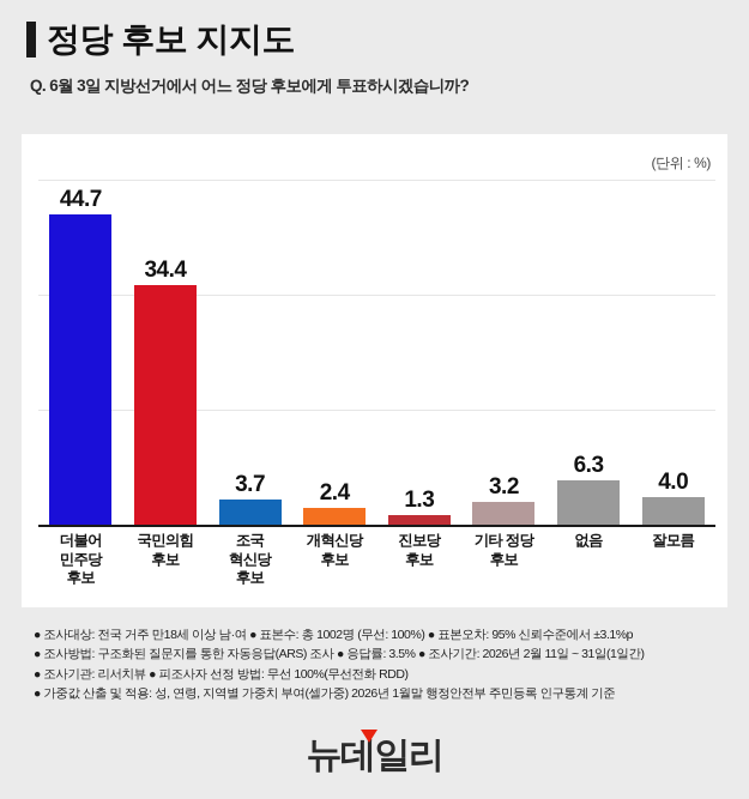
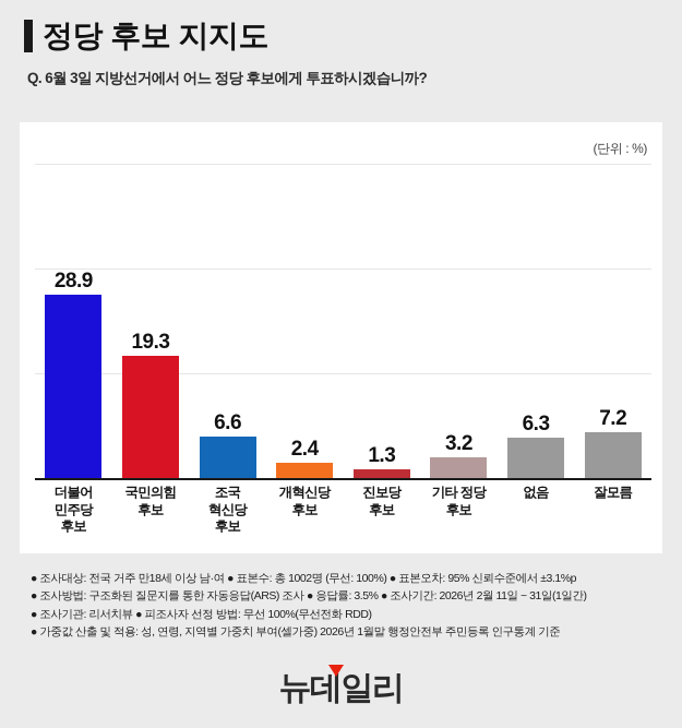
더불어 민주당 후보: 44.7 -> 28.9
국민의힘 후보: 34.4 -> 19.3
조국 혁신당 후보: 3.7 -> 6.6
잘모름: 4.0 -> 7.2
